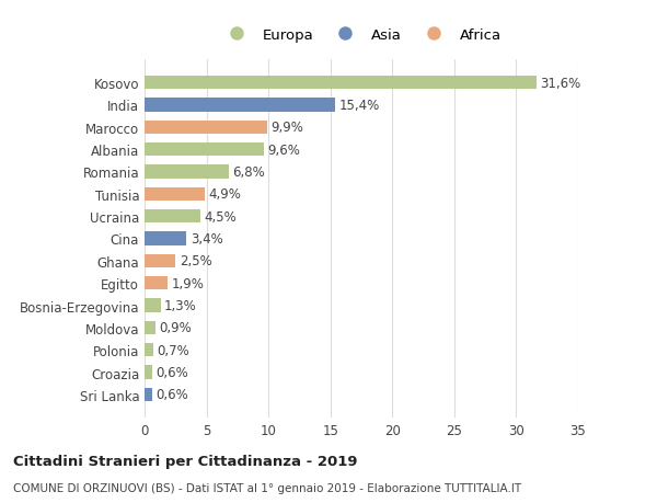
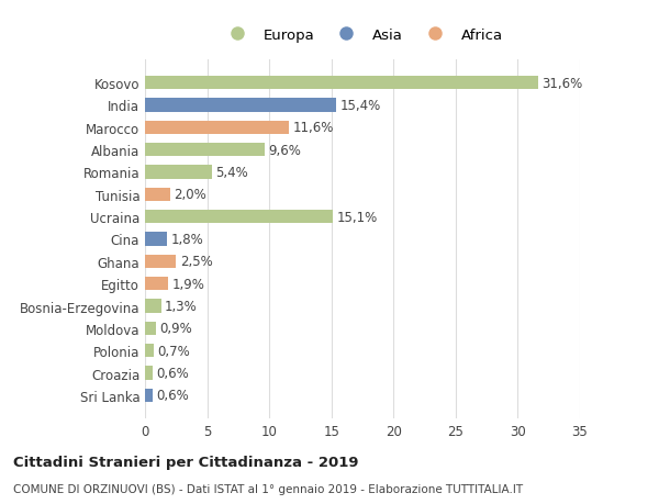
Marocco: 9,9% -> 11,6%
Romania: 6,8% -> 5,4%
Tunisia: 4,9% -> 2,0%
Ucraina: 4,5% -> 15,1%
Cina: 3,4% -> 1,8%
